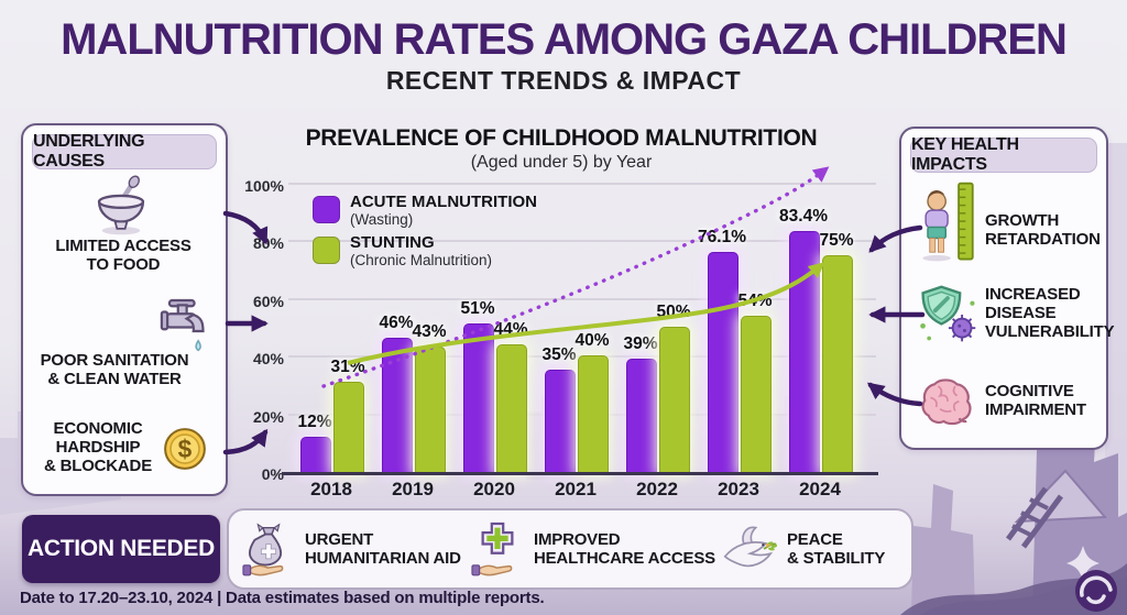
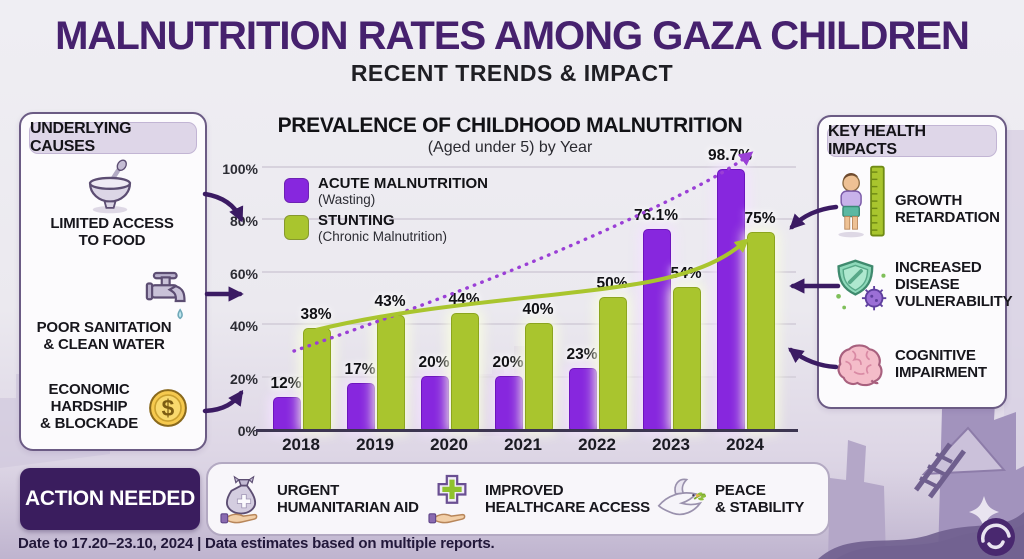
STUNTING/2018: 31% -> 38%
ACUTE MALNUTRITION/2019: 46% -> 17%
ACUTE MALNUTRITION/2020: 51% -> 20%
ACUTE MALNUTRITION/2021: 35% -> 20%
ACUTE MALNUTRITION/2022: 39% -> 23%
ACUTE MALNUTRITION/2024: 83.4% -> 98.7%
